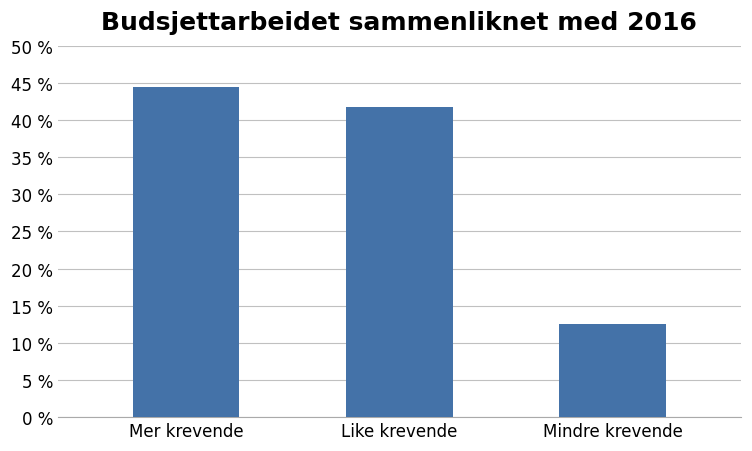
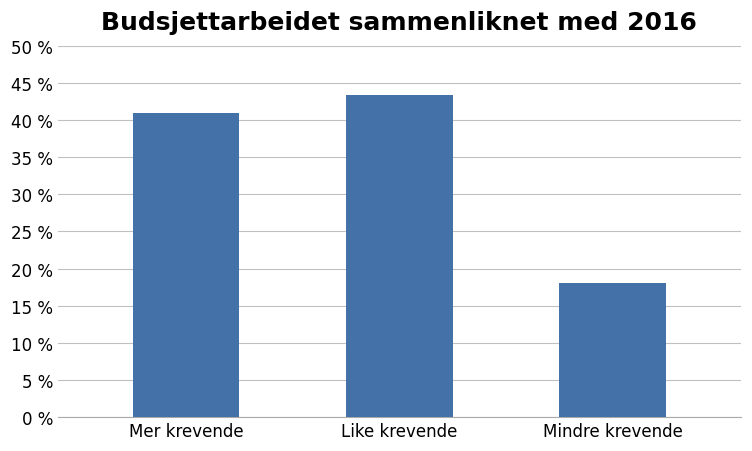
Mer krevende: 44.4 % -> 41.0 %
Like krevende: 41.7 % -> 43.4 %
Mindre krevende: 12.5 % -> 18.0 %
